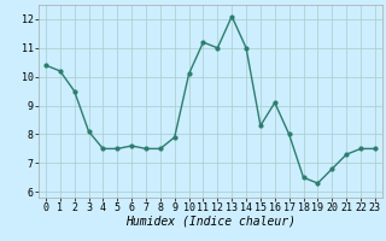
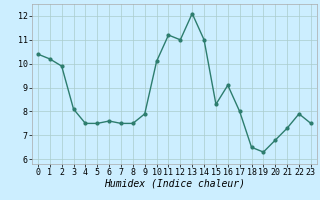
2: 9.5 -> 9.9
22: 7.5 -> 7.9
